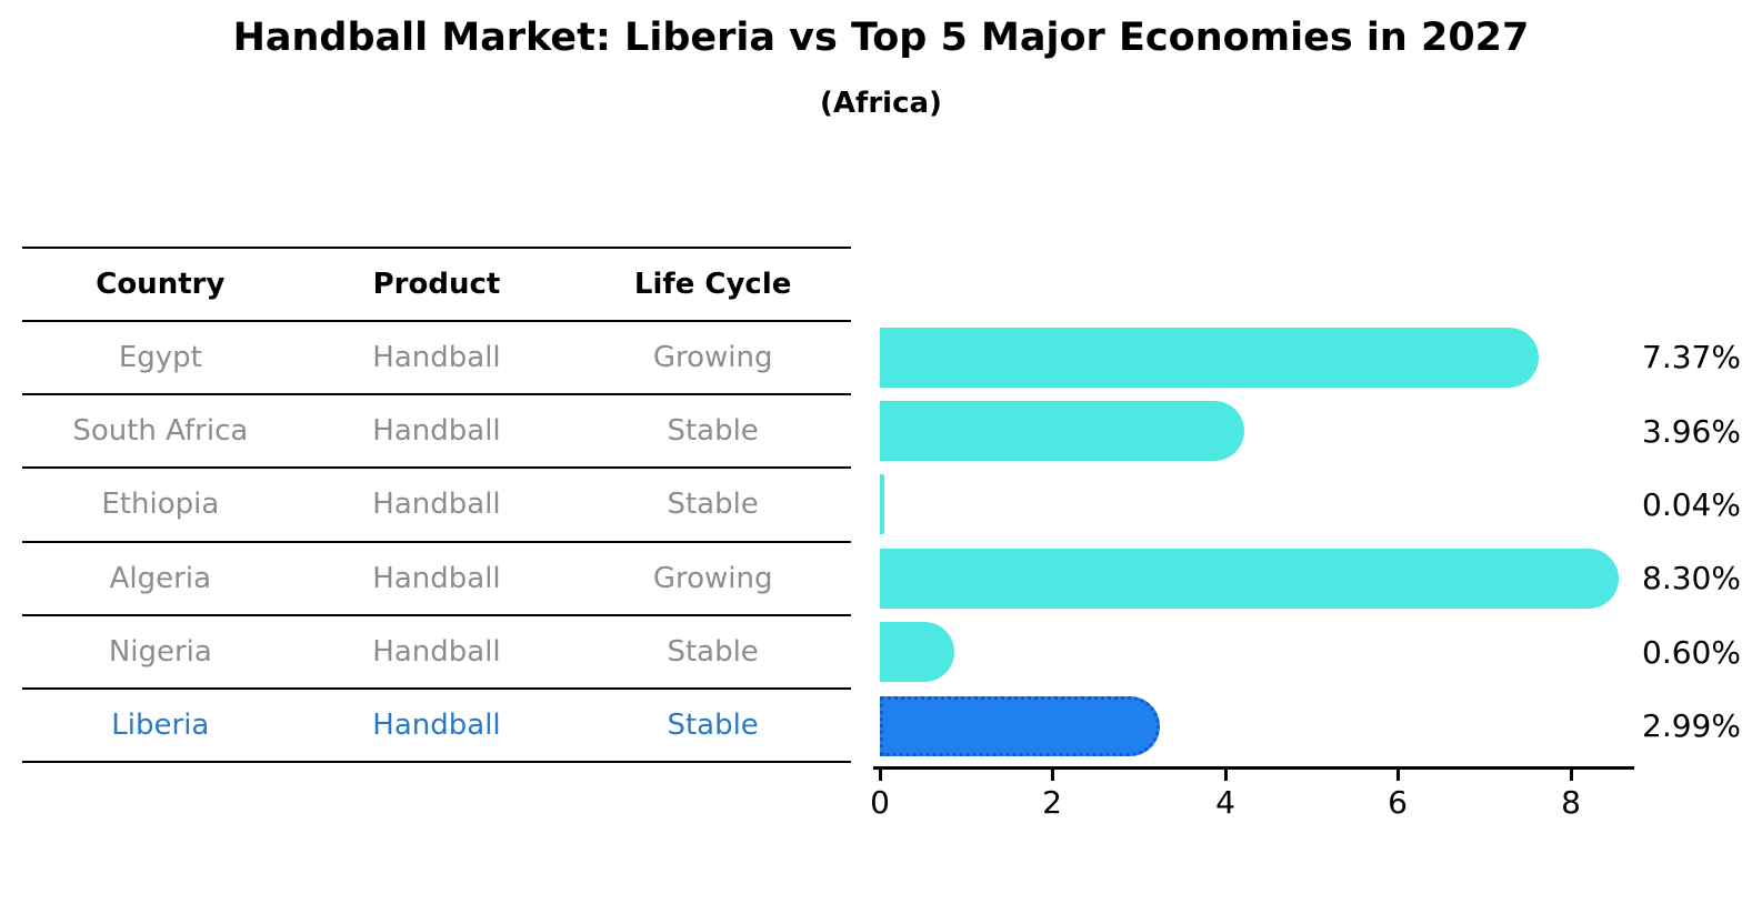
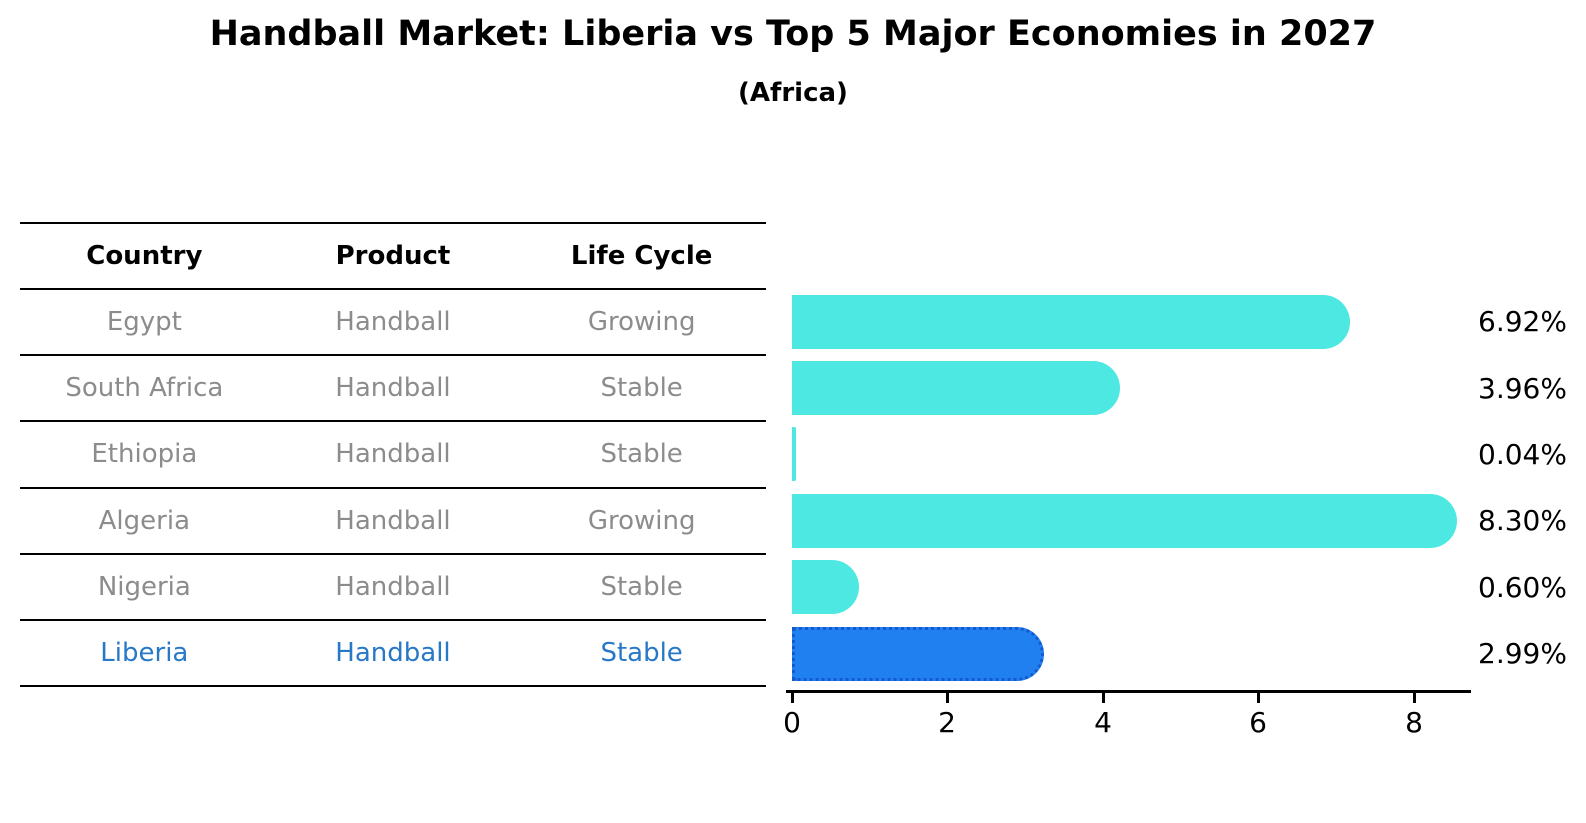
Egypt: 7.37% -> 6.92%
